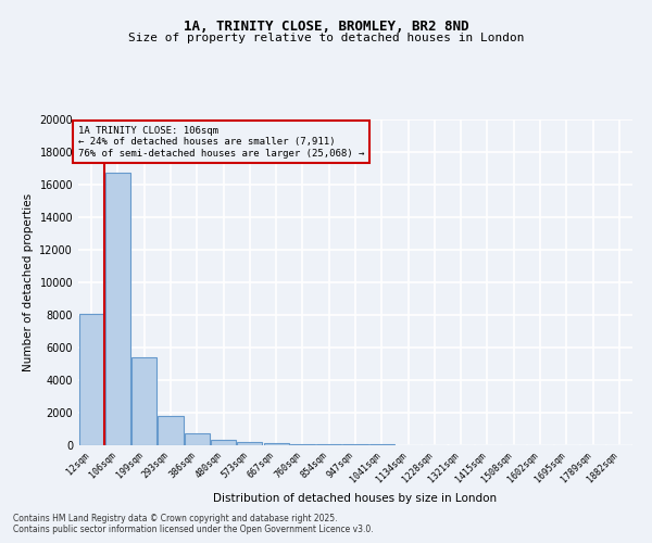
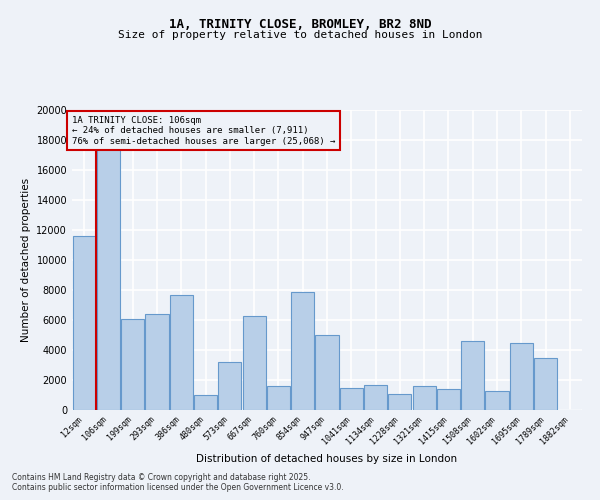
12sqm: 8100 -> 11600
106sqm: 16700 -> 17500
199sqm: 5400 -> 6100
293sqm: 1800 -> 6400
386sqm: 800 -> 7700
480sqm: 400 -> 1000
573sqm: 200 -> 3200
667sqm: 100 -> 6300
760sqm: 100 -> 1600
854sqm: 100 -> 7900
947sqm: 0 -> 5000
1041sqm: 0 -> 1500
1134sqm: 0 -> 1700
1228sqm: 0 -> 1100
1321sqm: 0 -> 1600
1415sqm: 0 -> 1400
1508sqm: 0 -> 4600
1602sqm: 0 -> 1300
1695sqm: 0 -> 4500
1789sqm: 0 -> 3500
